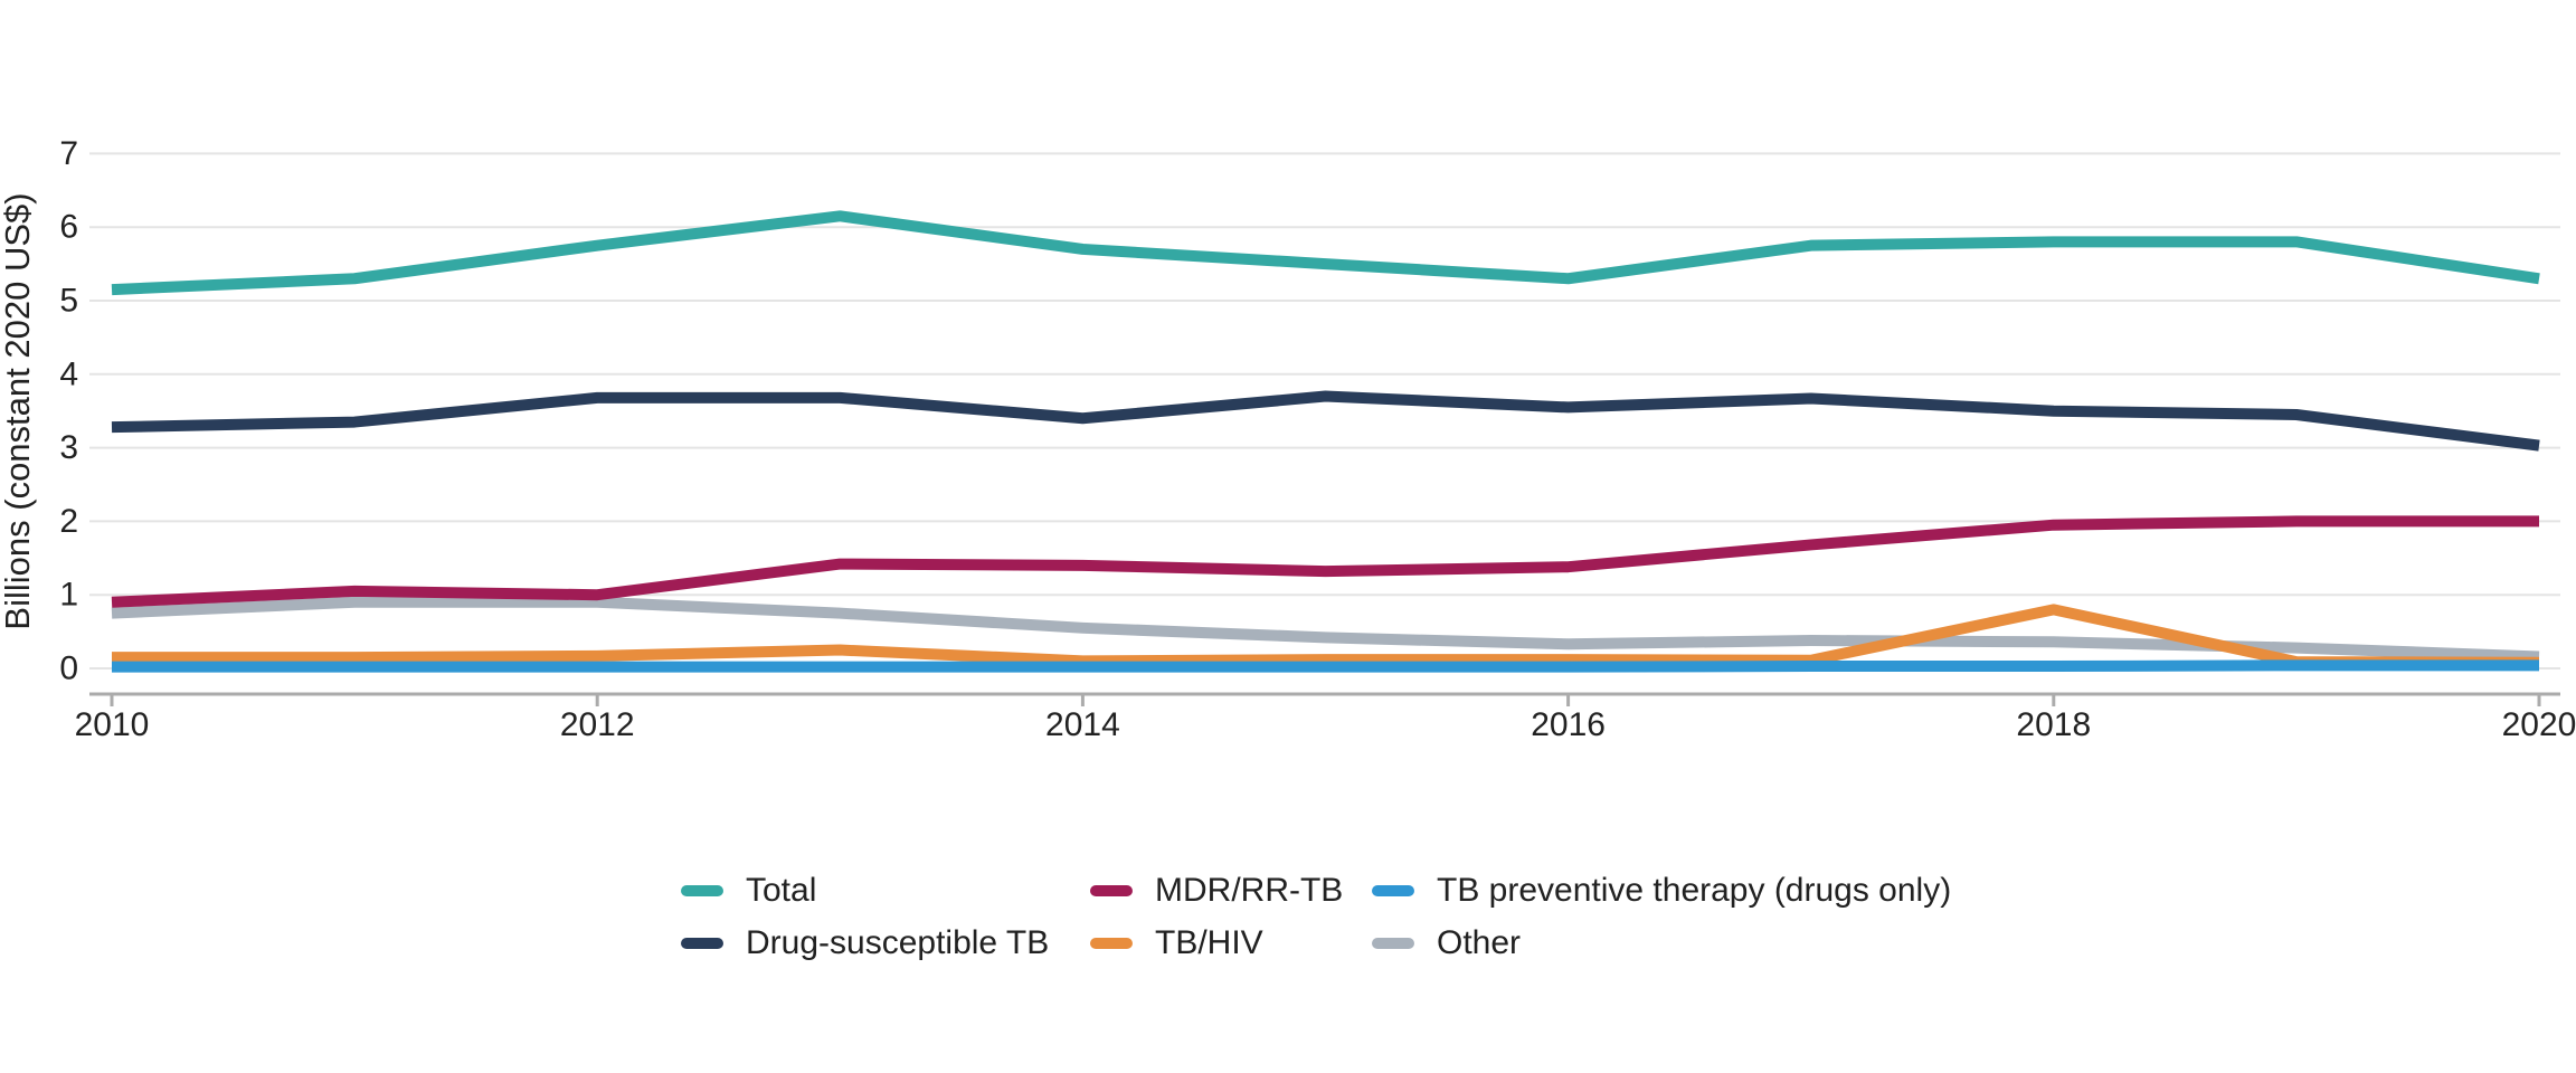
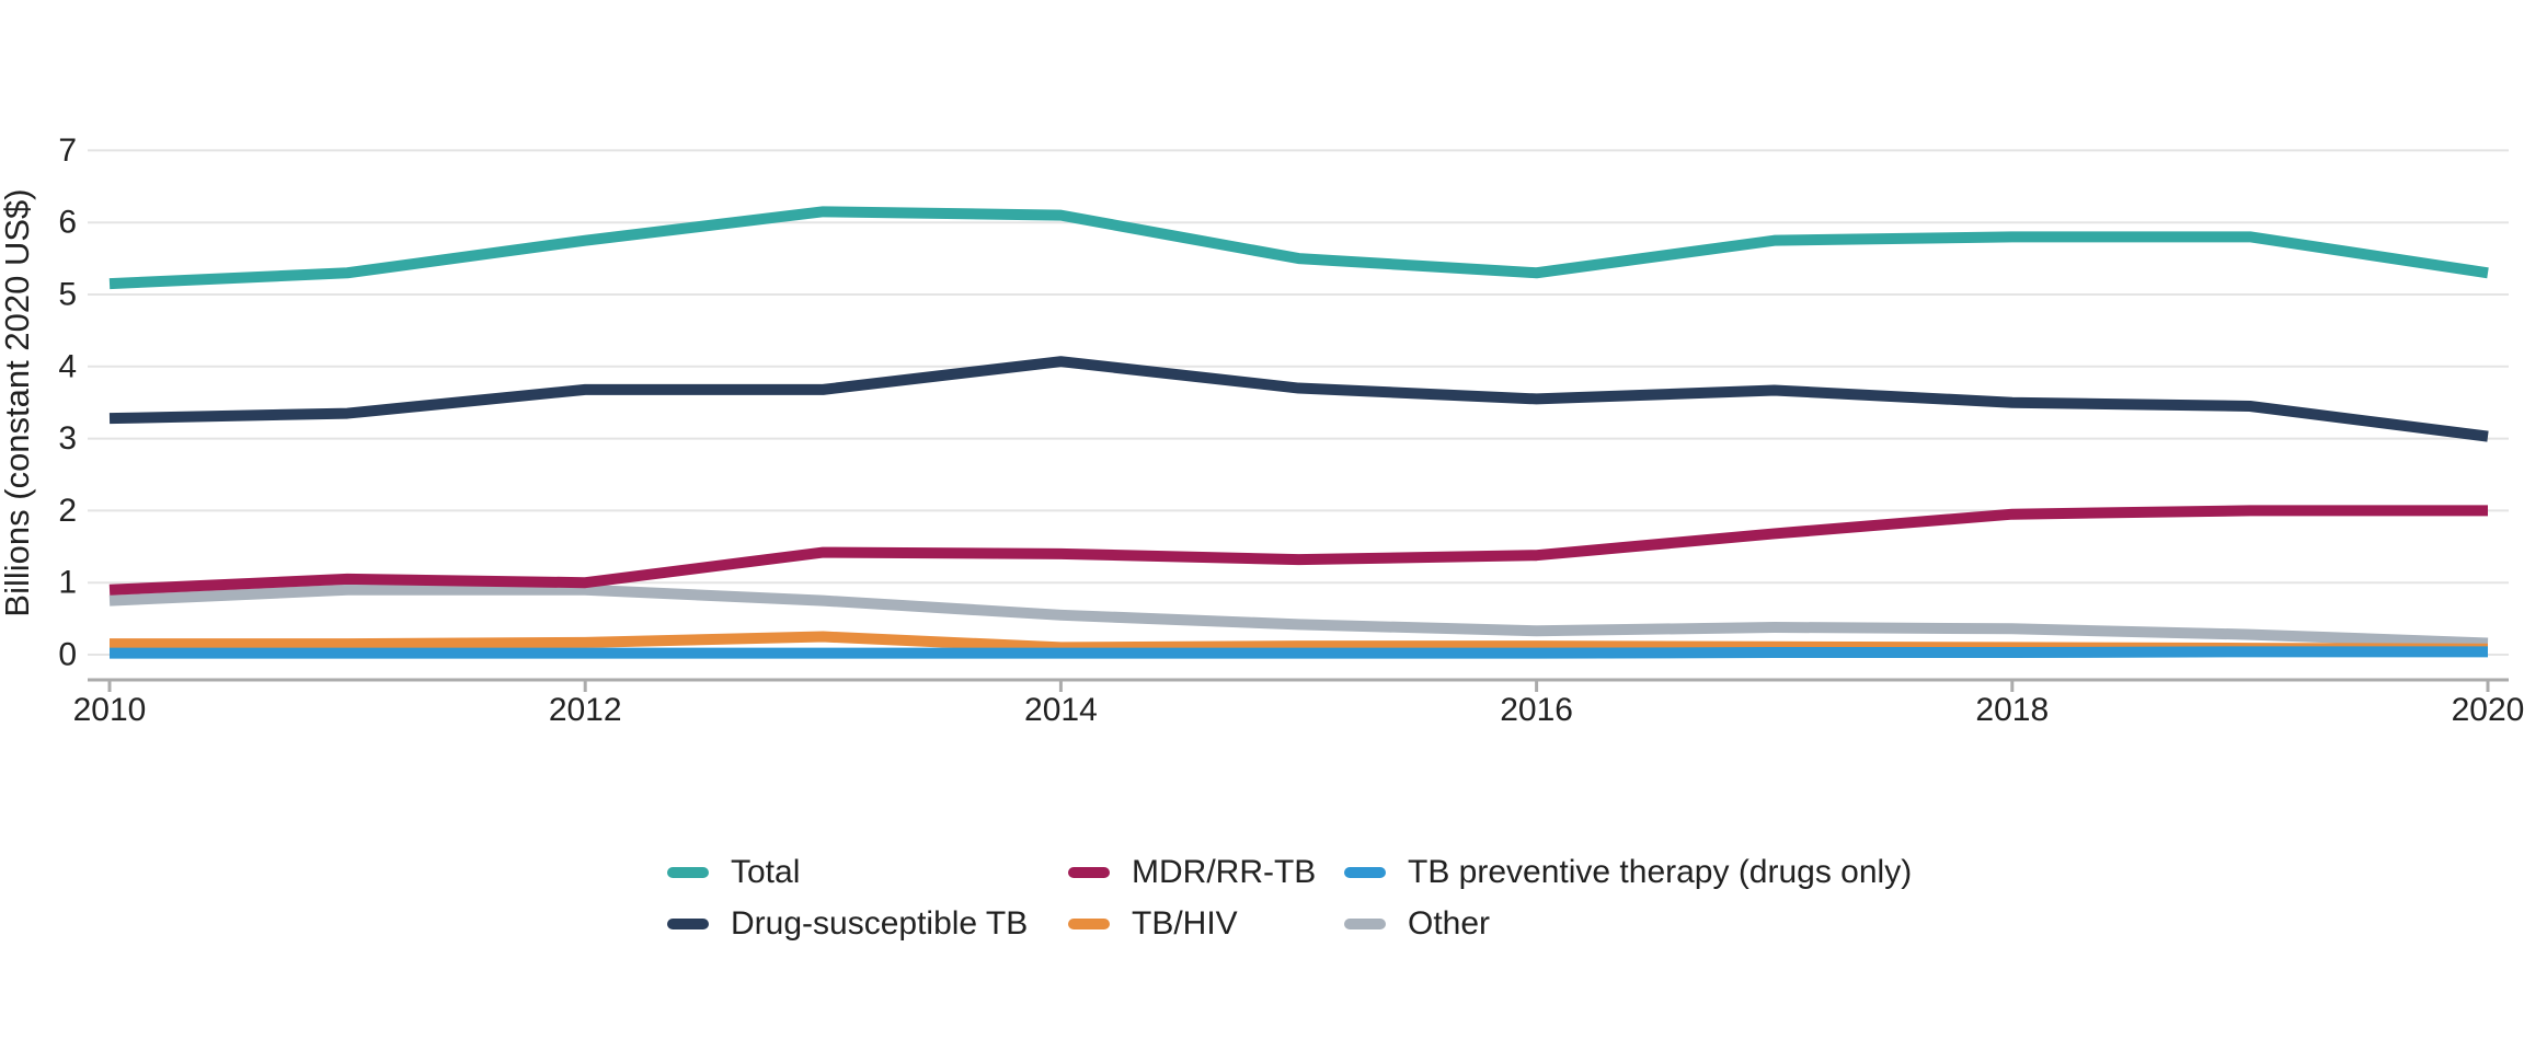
Total/2014: 5.7 -> 6.1
Drug-susceptible TB/2014: 3.4 -> 4.1
TB/HIV/2018: 0.8 -> 0.1
